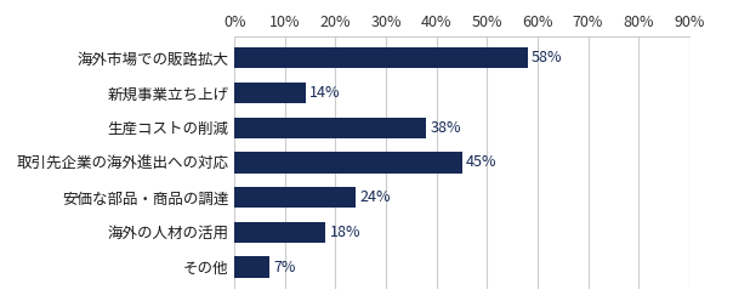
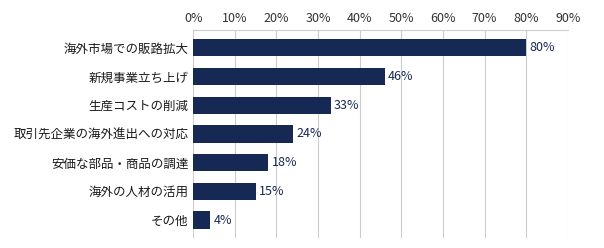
海外市場での販路拡大: 58% -> 80%
新規事業立ち上げ: 14% -> 46%
生産コストの削減: 38% -> 33%
取引先企業の海外進出への対応: 45% -> 24%
安価な部品・商品の調達: 24% -> 18%
海外の人材の活用: 18% -> 15%
その他: 7% -> 4%
